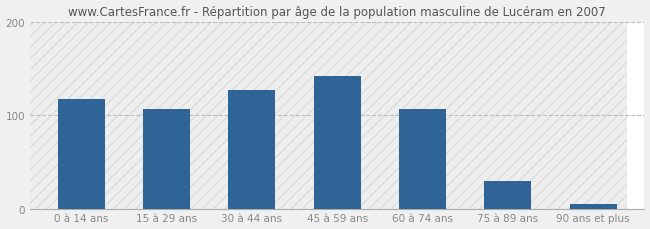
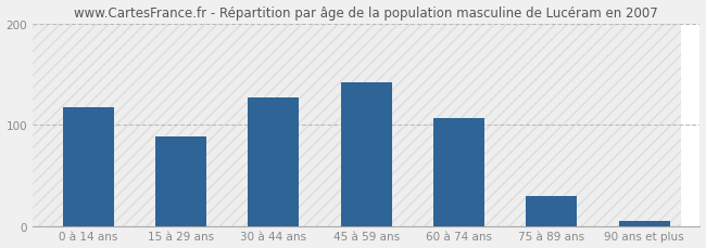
15 à 29 ans: 106 -> 88
